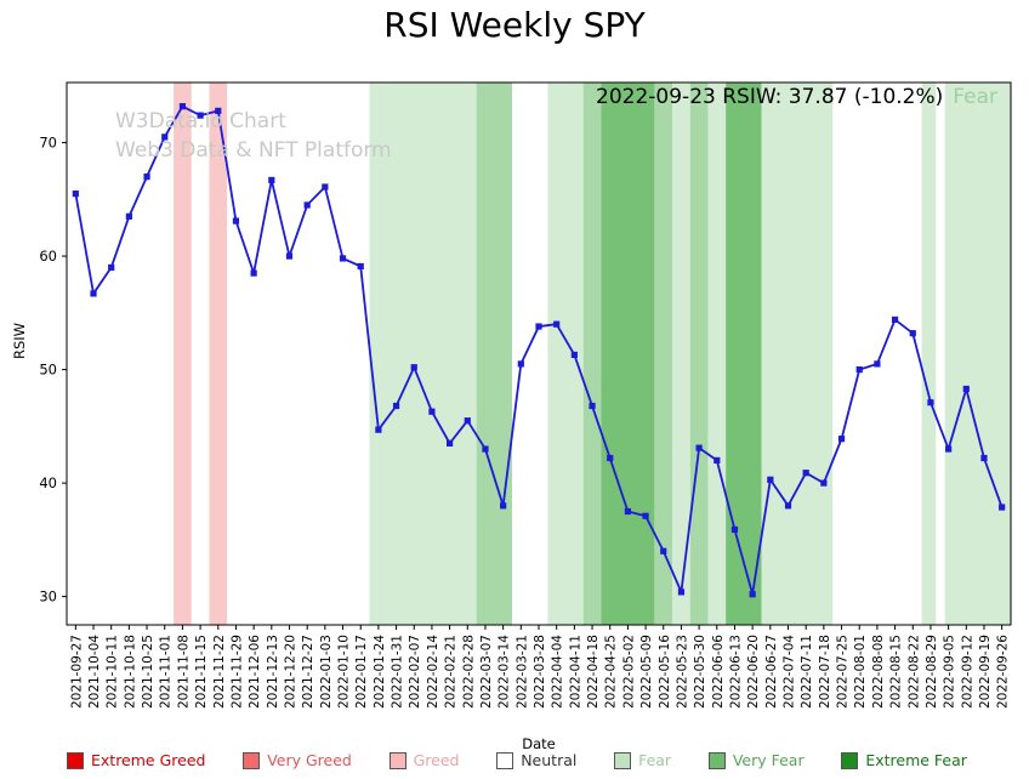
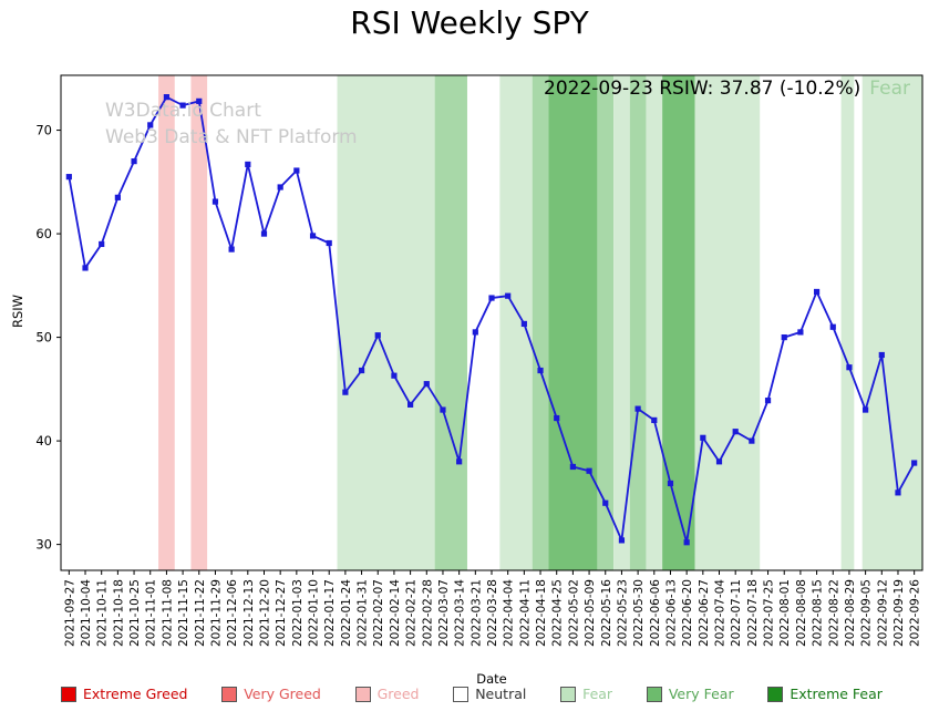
2022-08-22: 53 -> 51
2022-09-19: 42 -> 35
